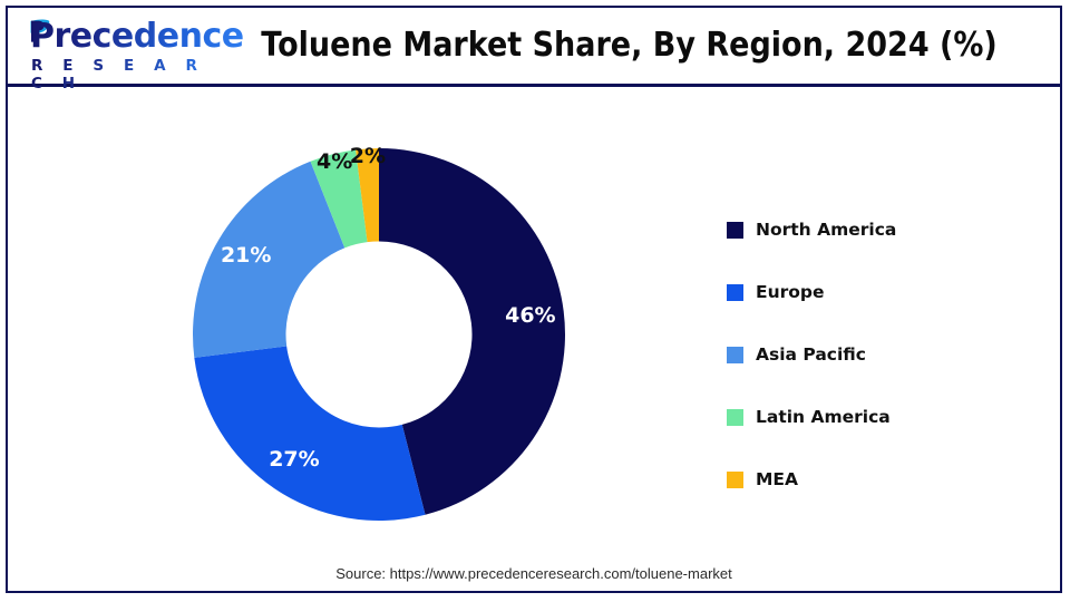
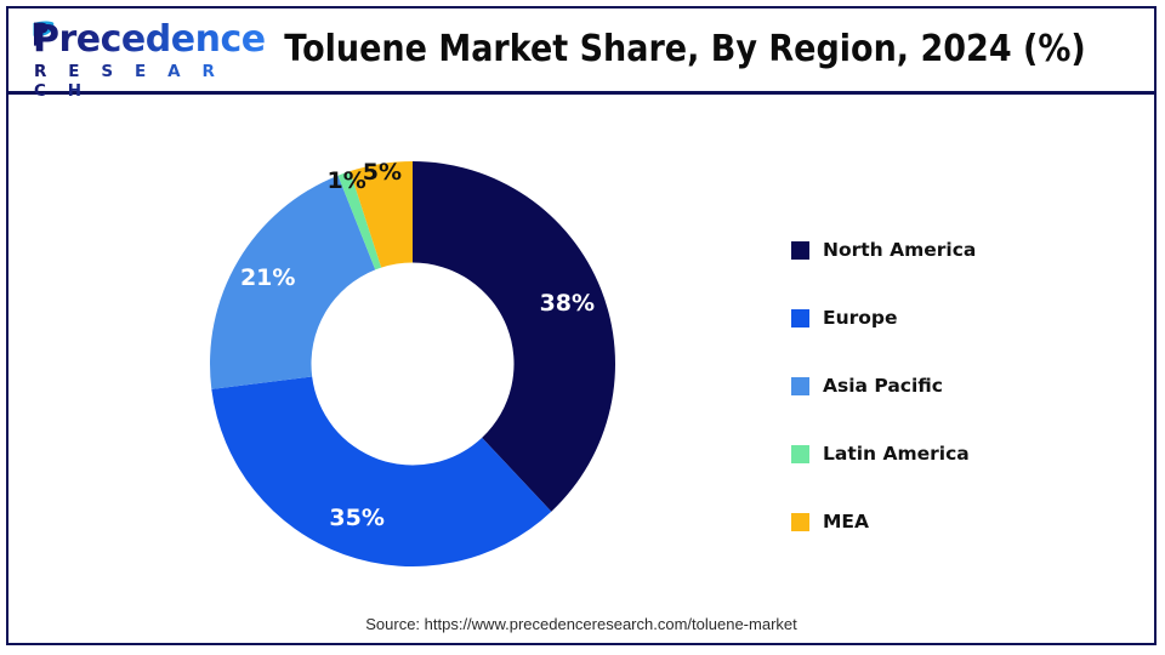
North America: 46% -> 38%
Europe: 27% -> 35%
Latin America: 4% -> 1%
MEA: 2% -> 5%
